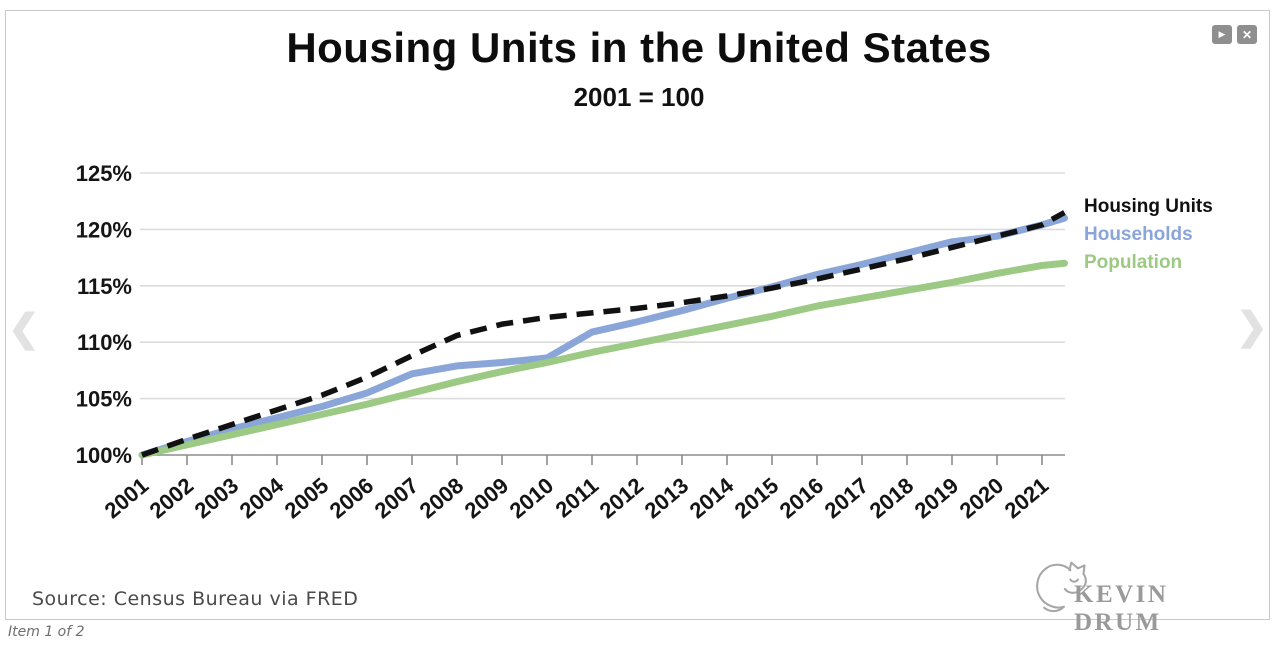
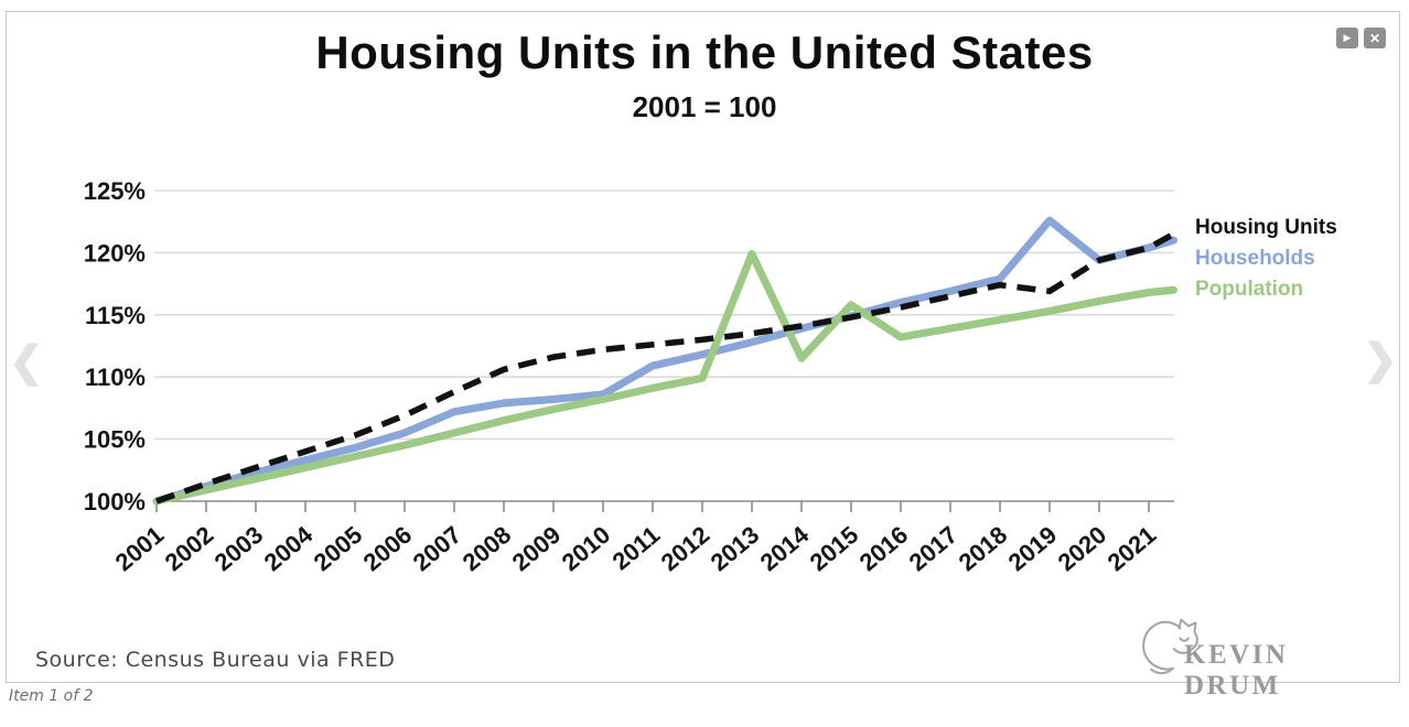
Population/2013: 110.7% -> 119.9%
Population/2015: 112.3% -> 115.8%
Housing Units/2019: 118.4% -> 116.9%
Households/2019: 118.9% -> 122.6%
